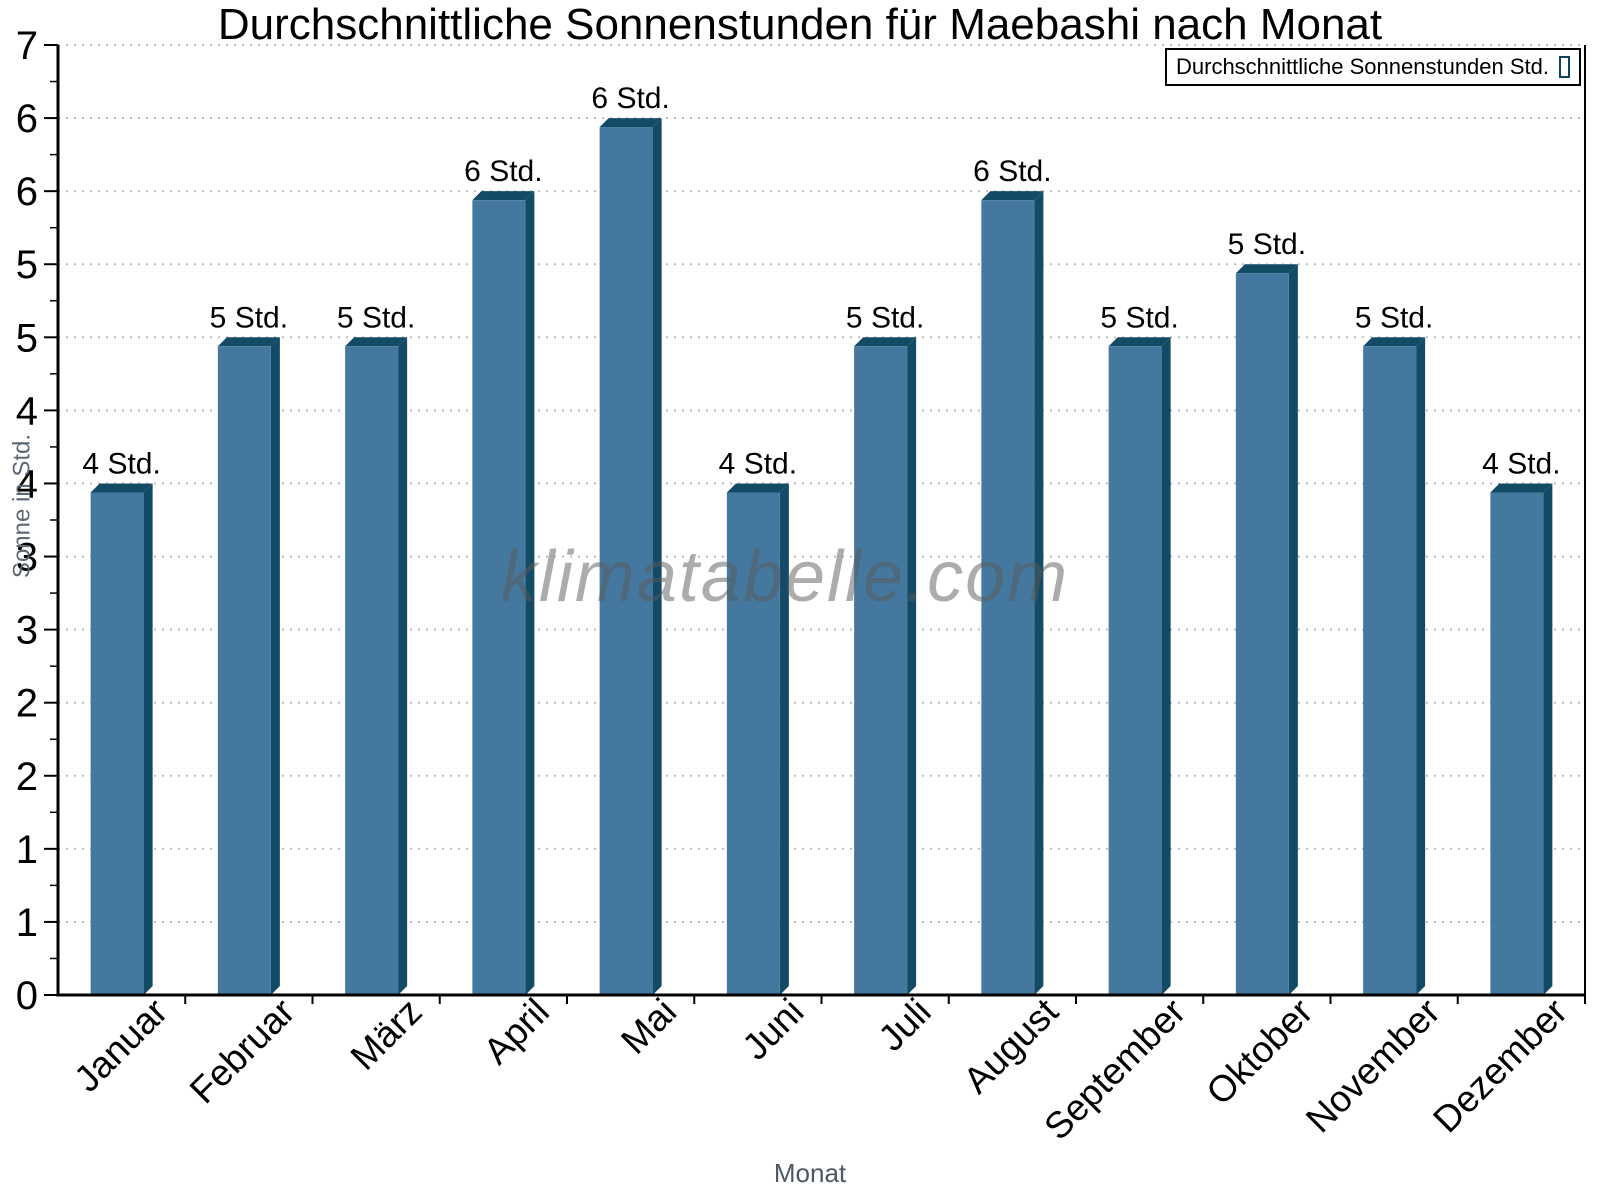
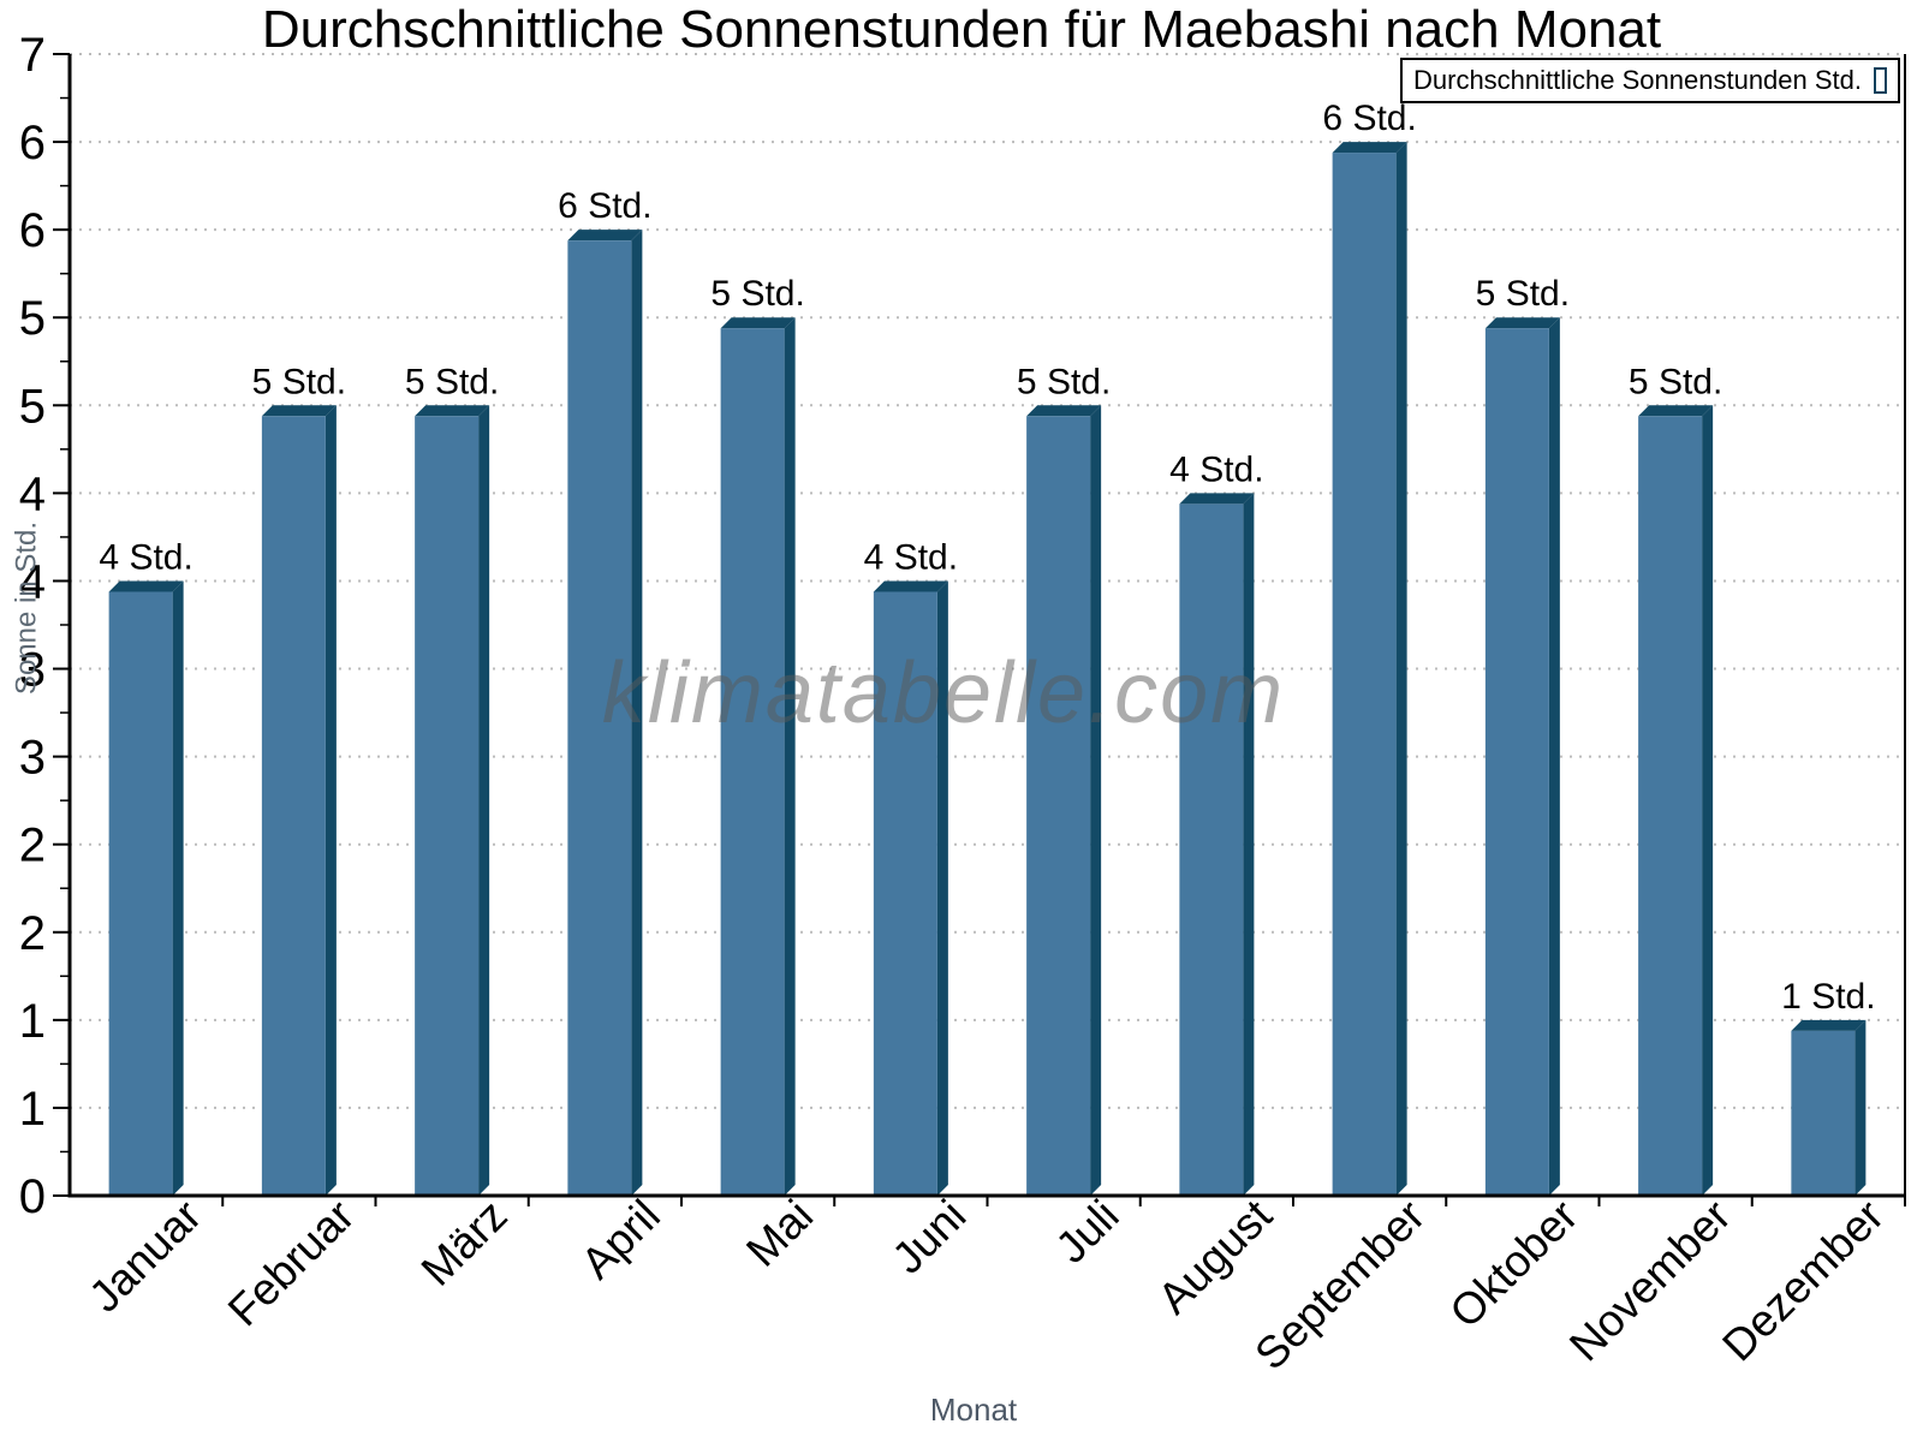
Mai: 6 -> 5
August: 6 -> 4
September: 5 -> 6
Dezember: 4 -> 1
